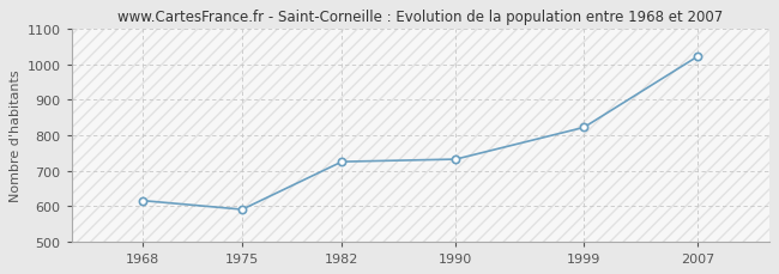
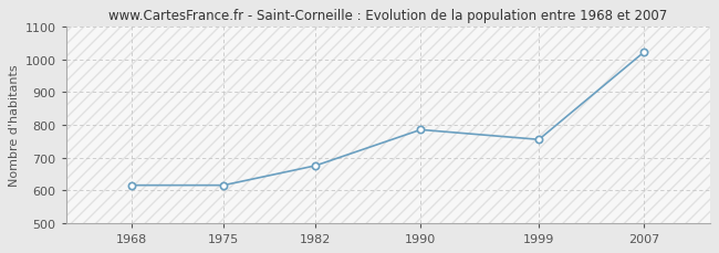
1975: 590 -> 615
1982: 725 -> 675
1990: 732 -> 785
1999: 822 -> 755
